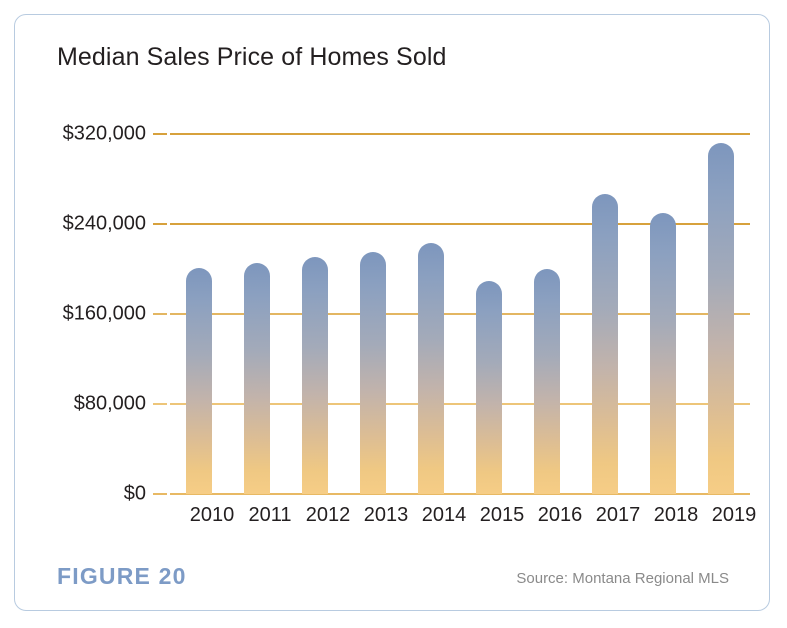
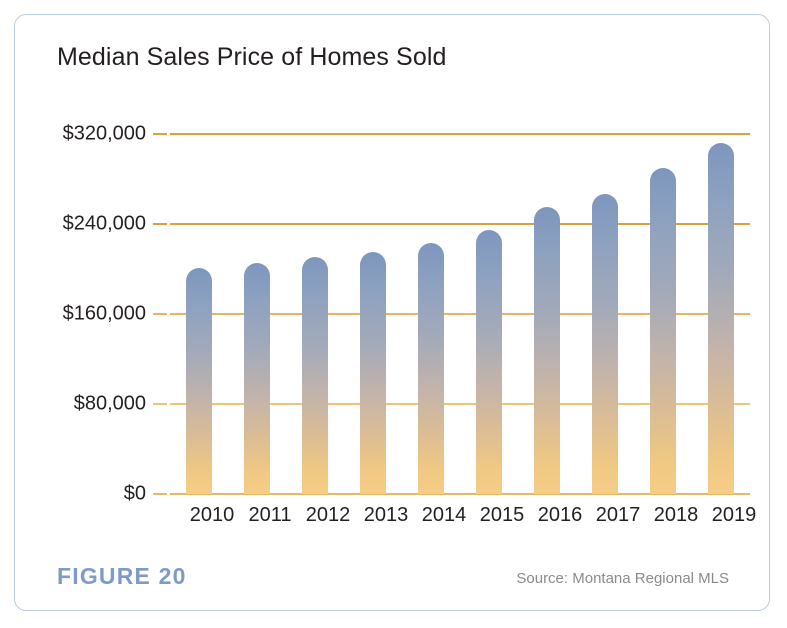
2015: $189000 -> $235000
2016: $200000 -> $255000
2018: $250000 -> $290000
